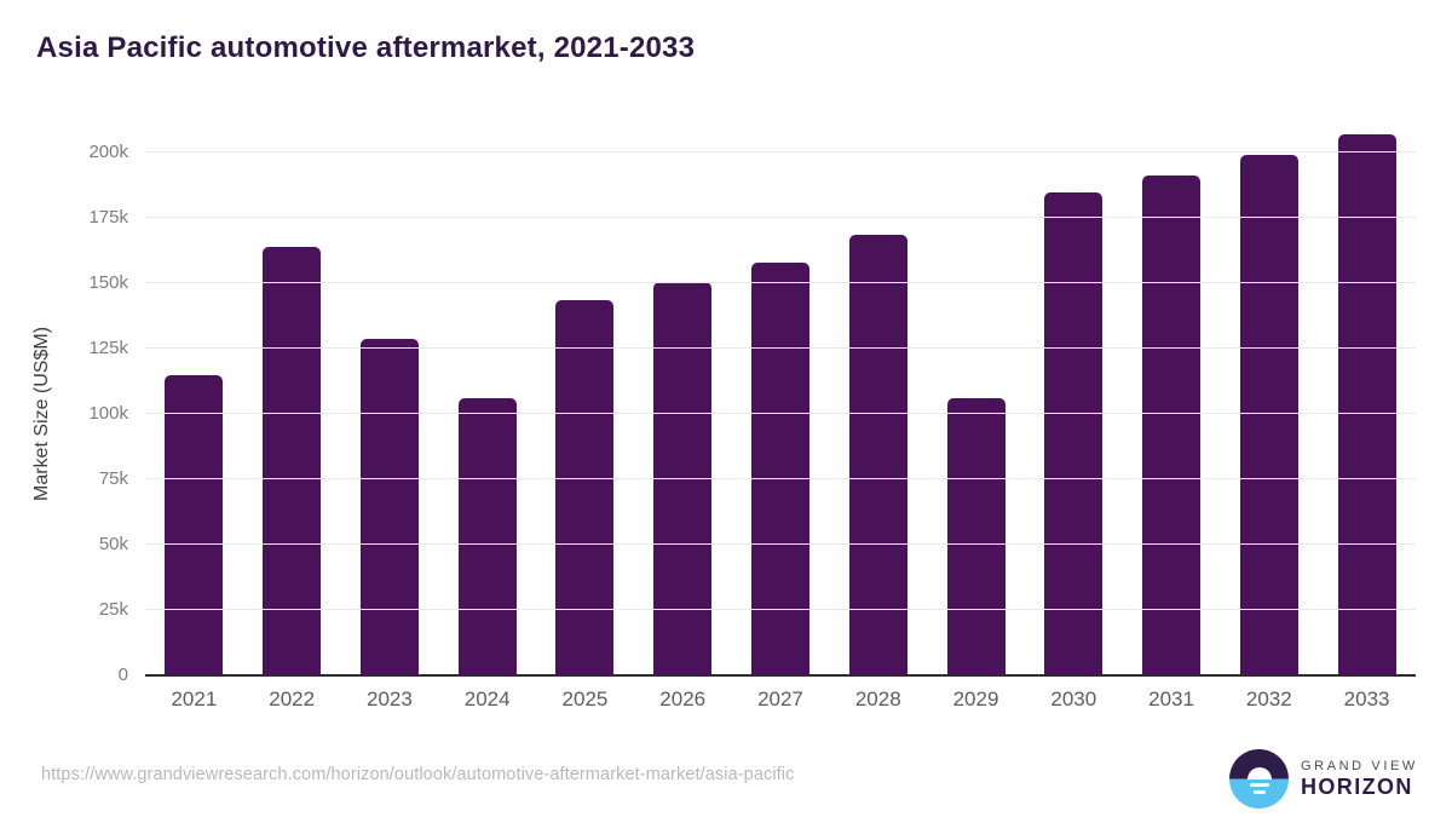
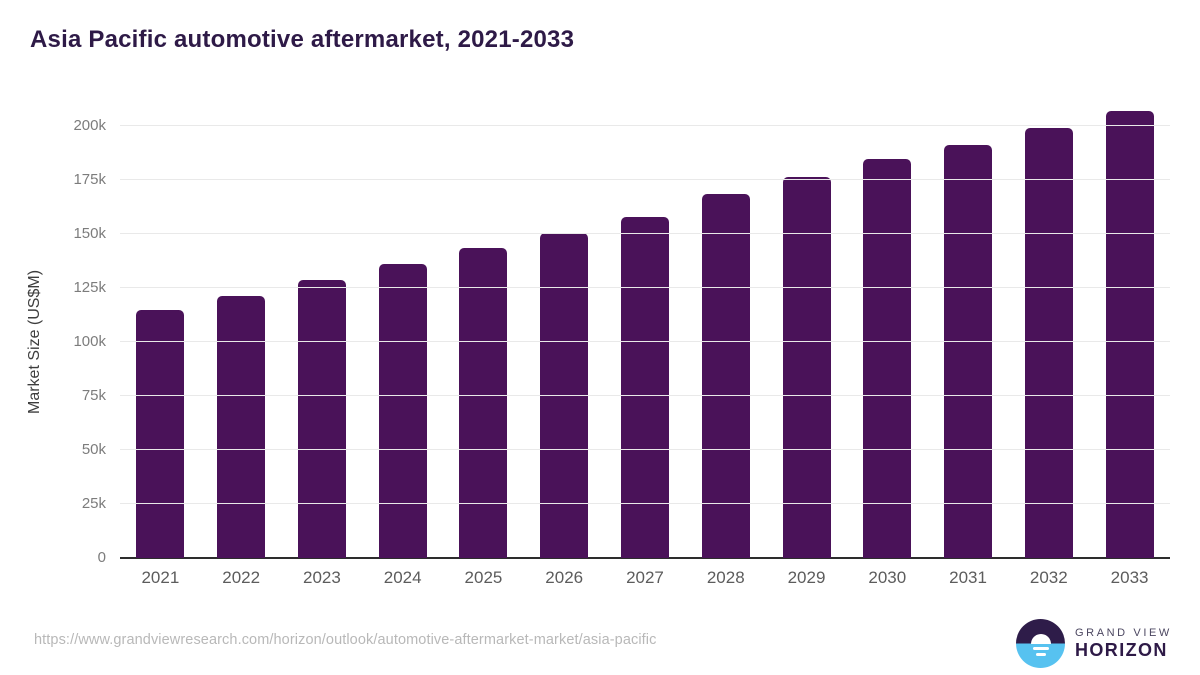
2022: 164k -> 121k
2024: 106k -> 136k
2029: 106k -> 176k
